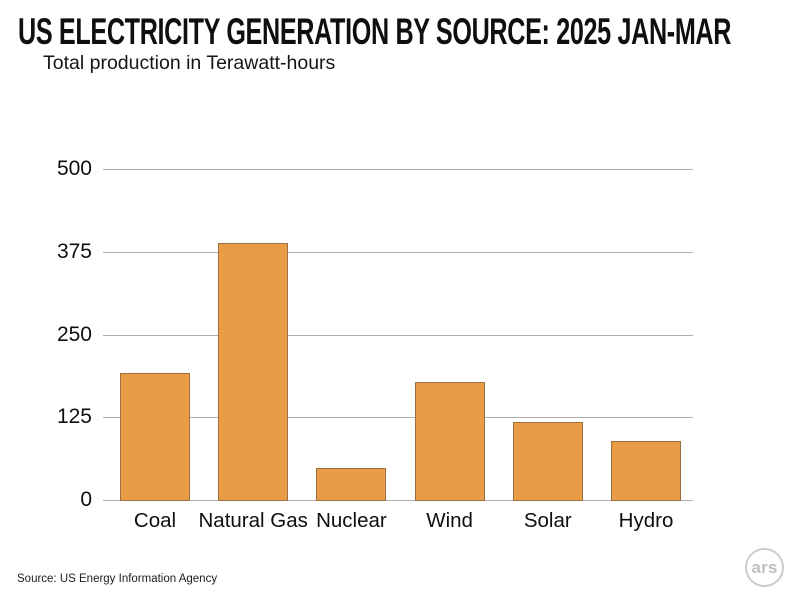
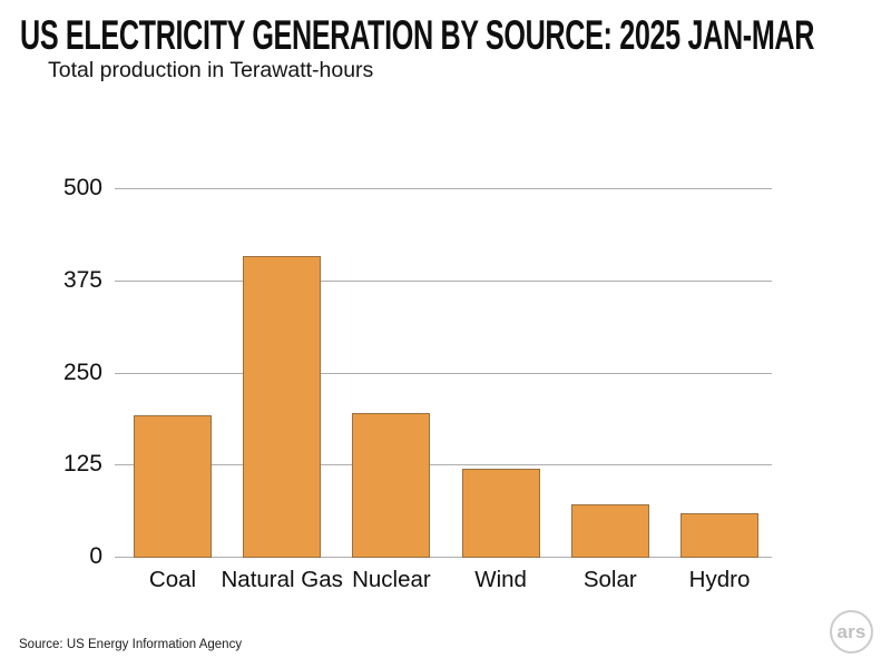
Natural Gas: 390 -> 410
Nuclear: 50 -> 200
Wind: 180 -> 120
Solar: 120 -> 70
Hydro: 90 -> 60
